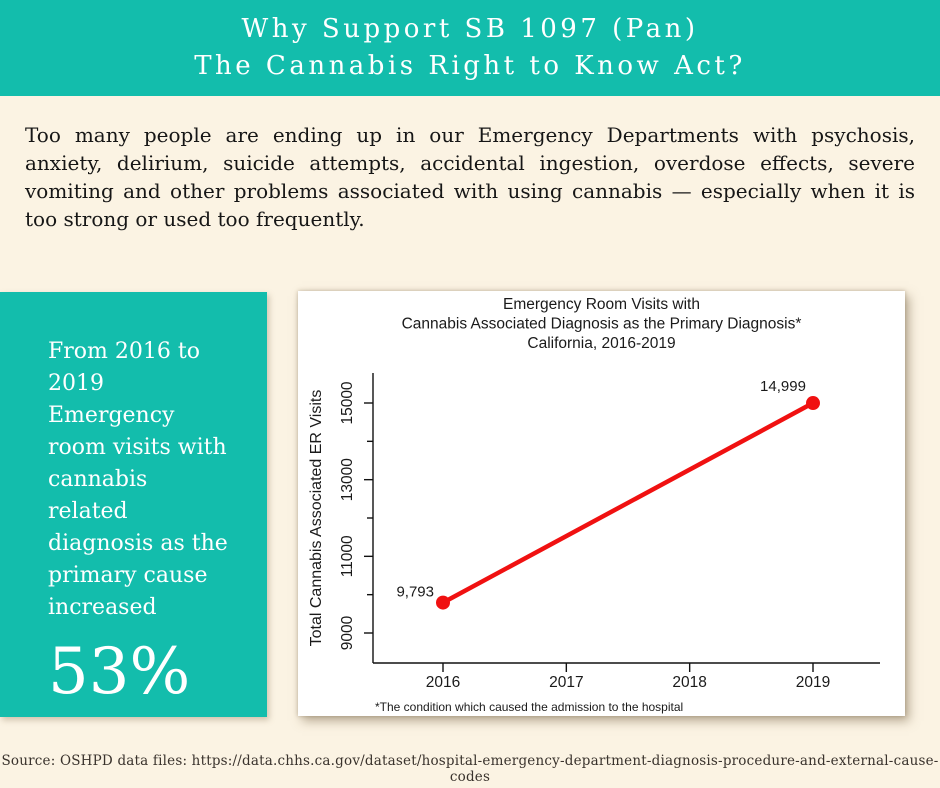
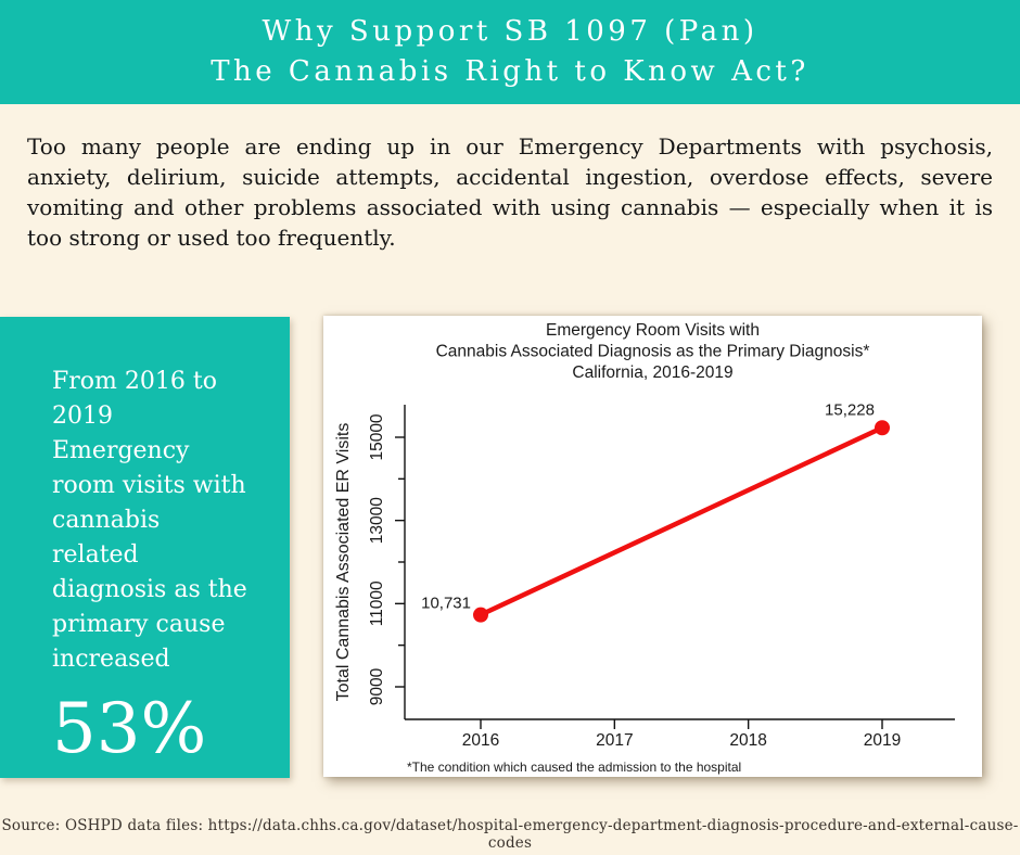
2016: 9,793 -> 10,731
2019: 14,999 -> 15,228
